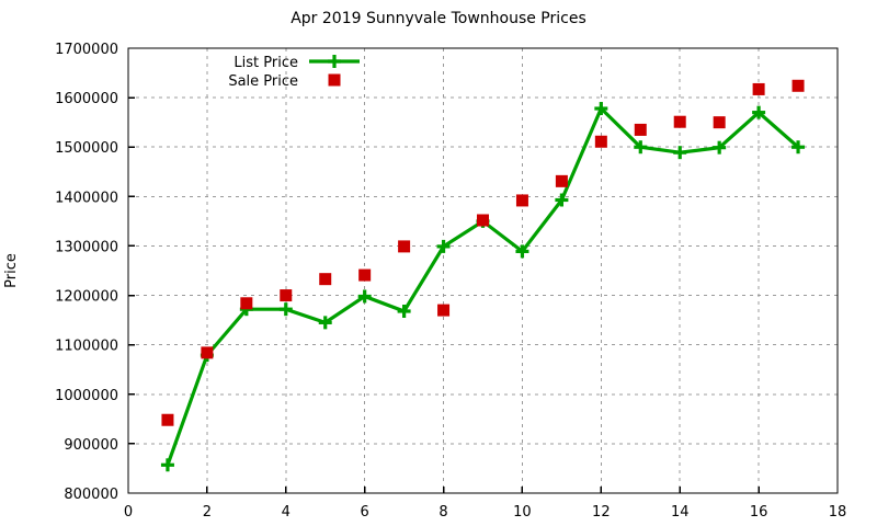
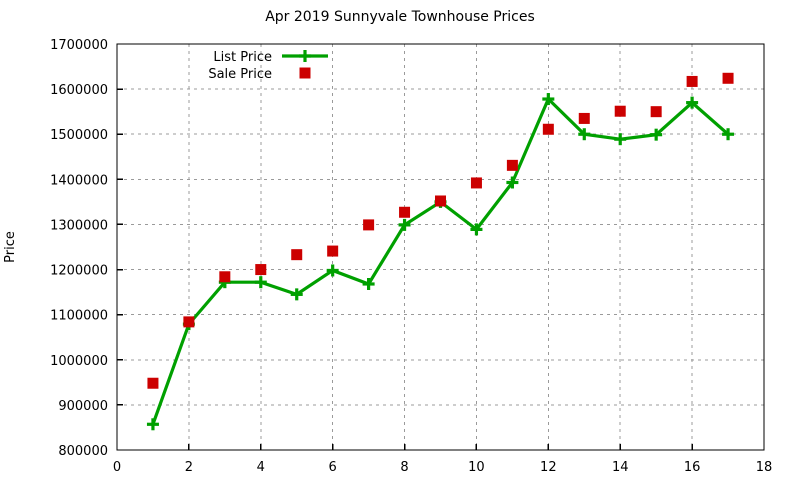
Sale Price/8: 1170000 -> 1330000
